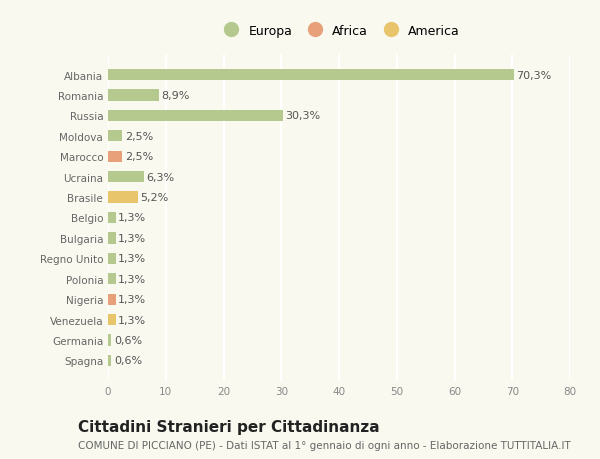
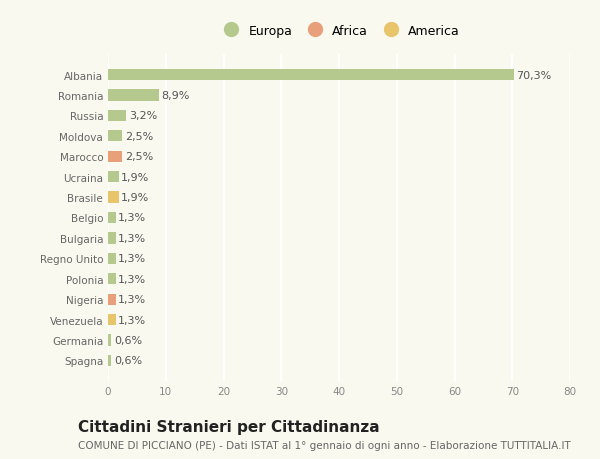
Russia: 30,3% -> 3,2%
Ucraina: 6,3% -> 1,9%
Brasile: 5,2% -> 1,9%
